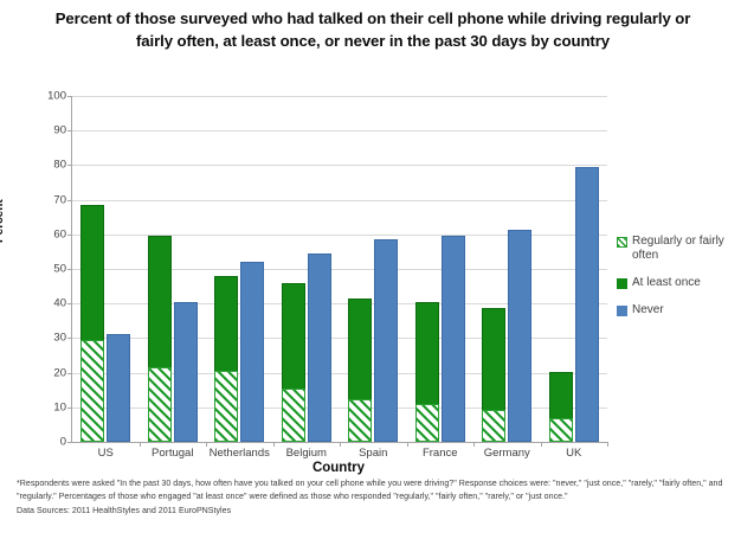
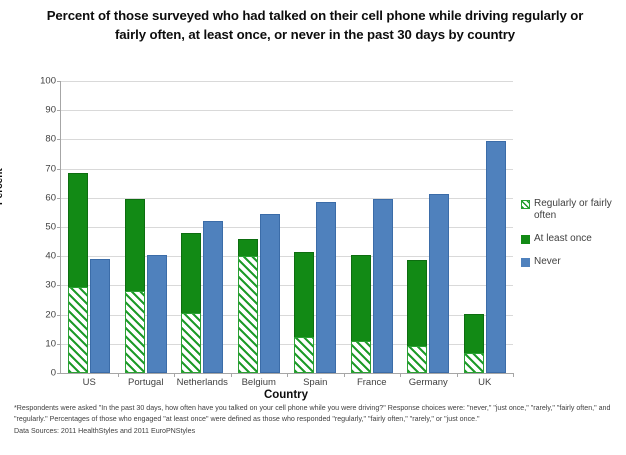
Never/US: 31 -> 39
Regularly or fairly often/Portugal: 22 -> 28
Regularly or fairly often/Belgium: 15 -> 40
